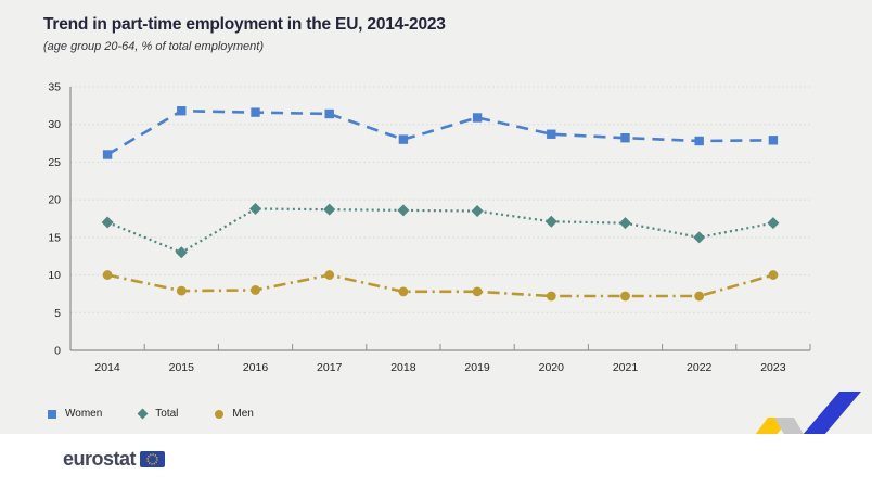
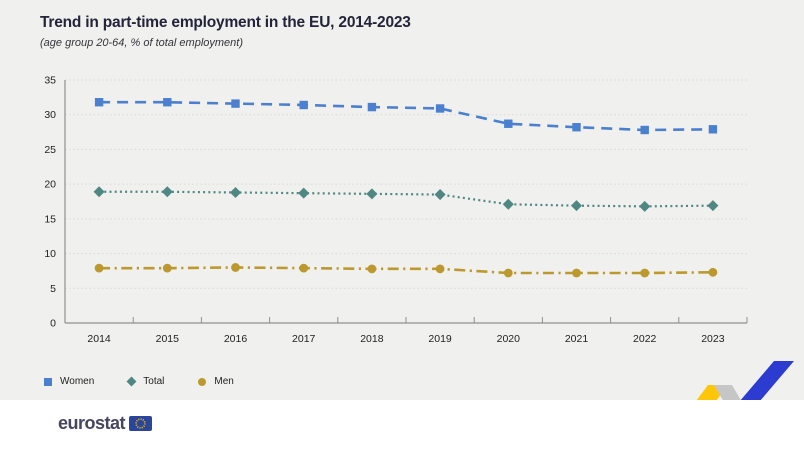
Women/2014: 26 -> 32
Total/2014: 17 -> 19
Men/2014: 10 -> 8
Total/2015: 13 -> 19
Men/2017: 10 -> 8
Women/2018: 28 -> 31
Total/2022: 15 -> 17
Men/2023: 10 -> 7
